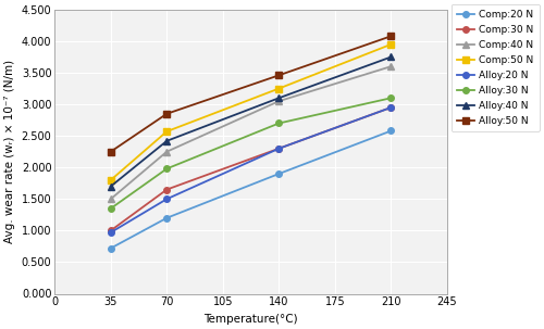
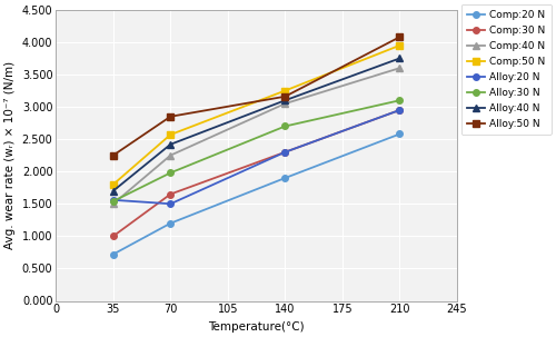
Alloy:20 N/35: 0.97 -> 1.56
Alloy:30 N/35: 1.35 -> 1.54
Alloy:50 N/140: 3.46 -> 3.16
